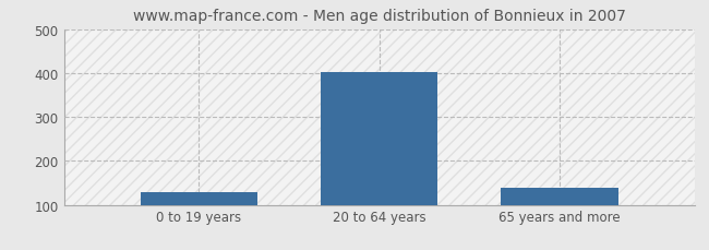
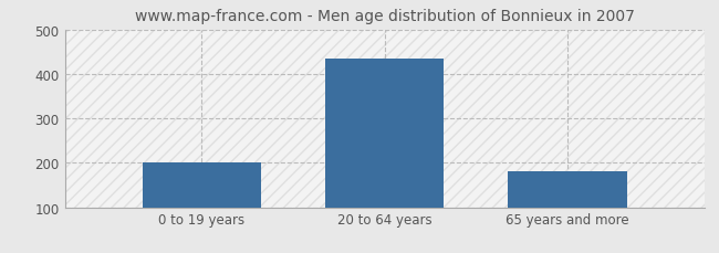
0 to 19 years: 130 -> 200
20 to 64 years: 403 -> 435
65 years and more: 140 -> 180
